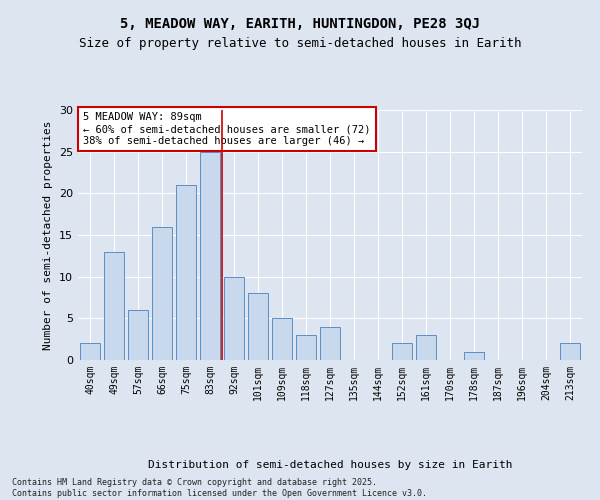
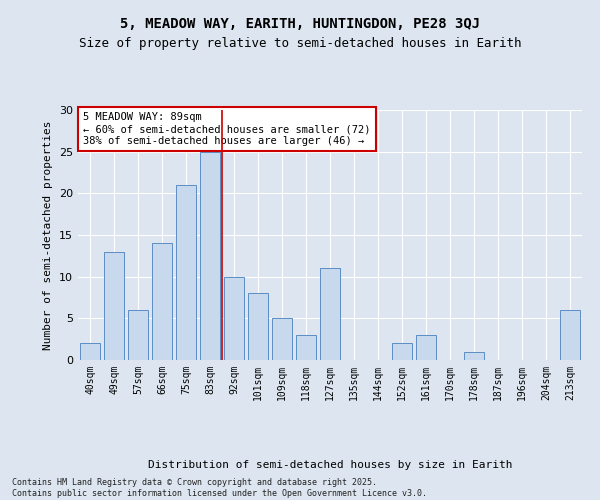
66sqm: 16 -> 14
127sqm: 4 -> 11
213sqm: 2 -> 6
